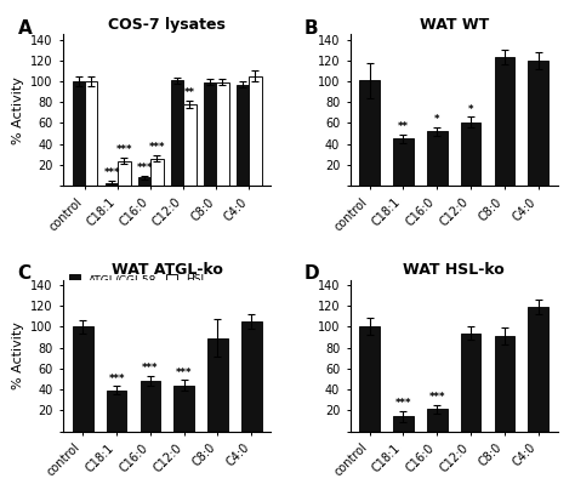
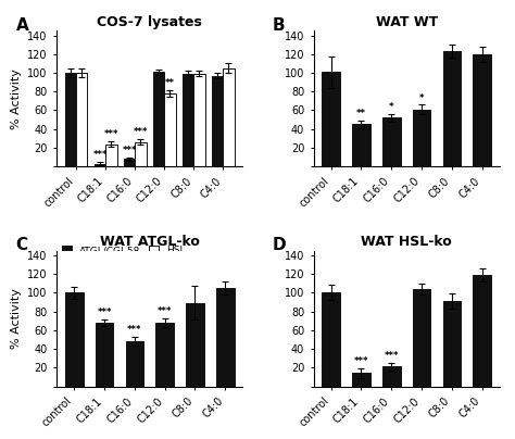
WAT ATGL-ko/C18:1: 39 -> 68
WAT ATGL-ko/C12:0: 44 -> 68
WAT HSL-ko/C12:0: 94 -> 104
